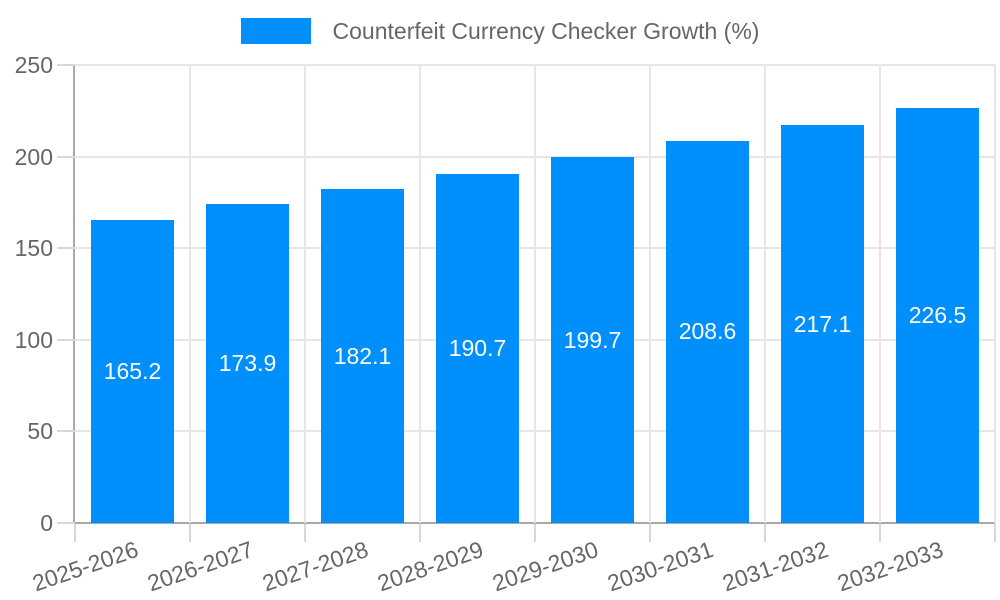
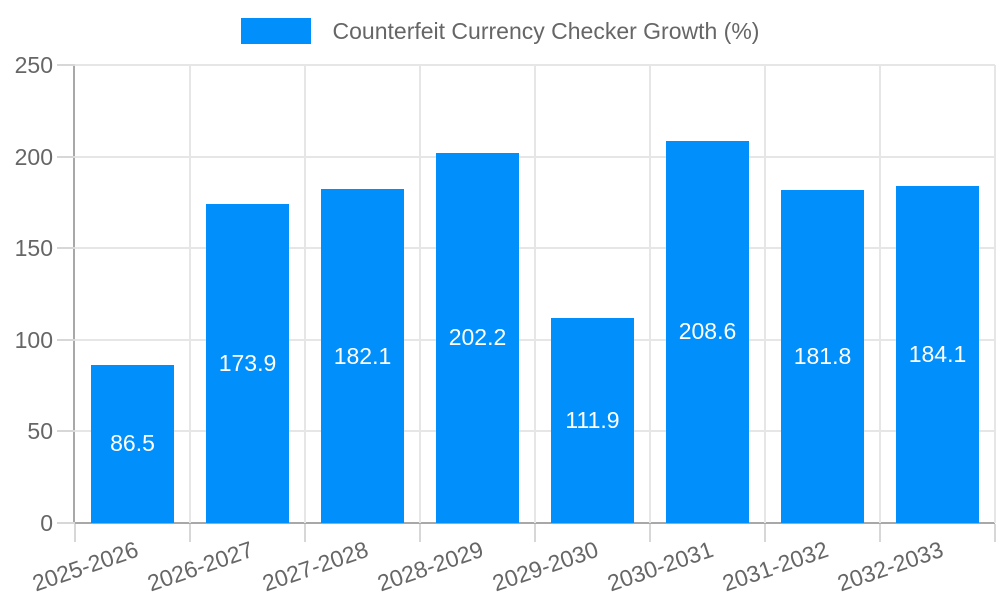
2025-2026: 165.2 -> 86.5
2028-2029: 190.7 -> 202.2
2029-2030: 199.7 -> 111.9
2031-2032: 217.1 -> 181.8
2032-2033: 226.5 -> 184.1
